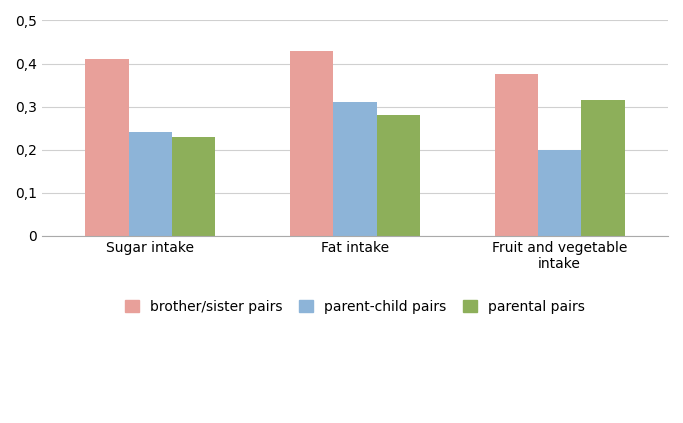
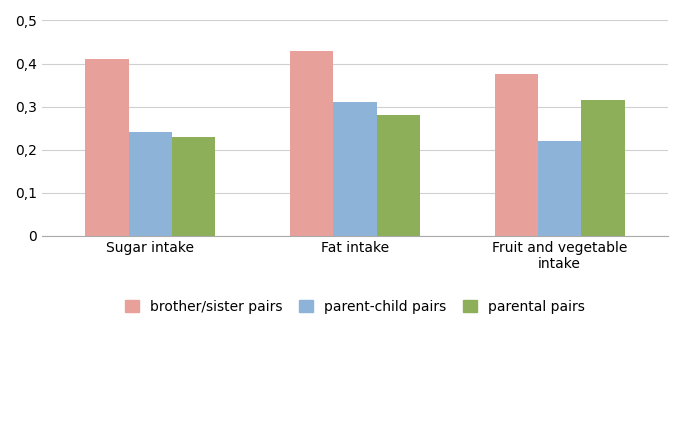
parent-child pairs/Fruit and vegetable intake: 0,20 -> 0,22
